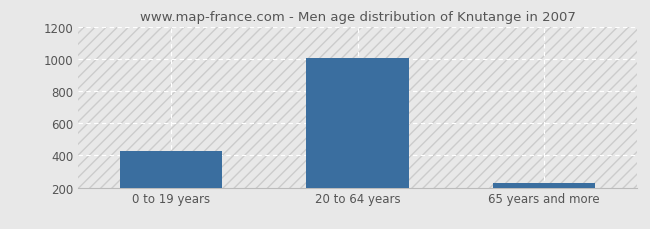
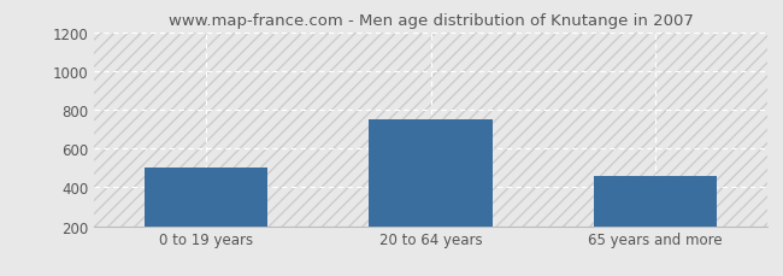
0 to 19 years: 430 -> 500
20 to 64 years: 1000 -> 750
65 years and more: 230 -> 460
